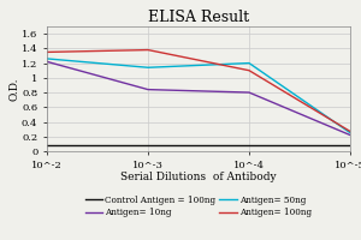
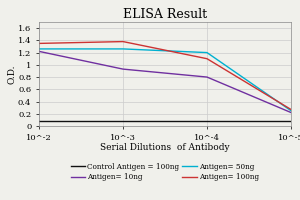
Antigen= 10ng/10^-3: 0.84 -> 0.93
Antigen= 50ng/10^-3: 1.14 -> 1.26
